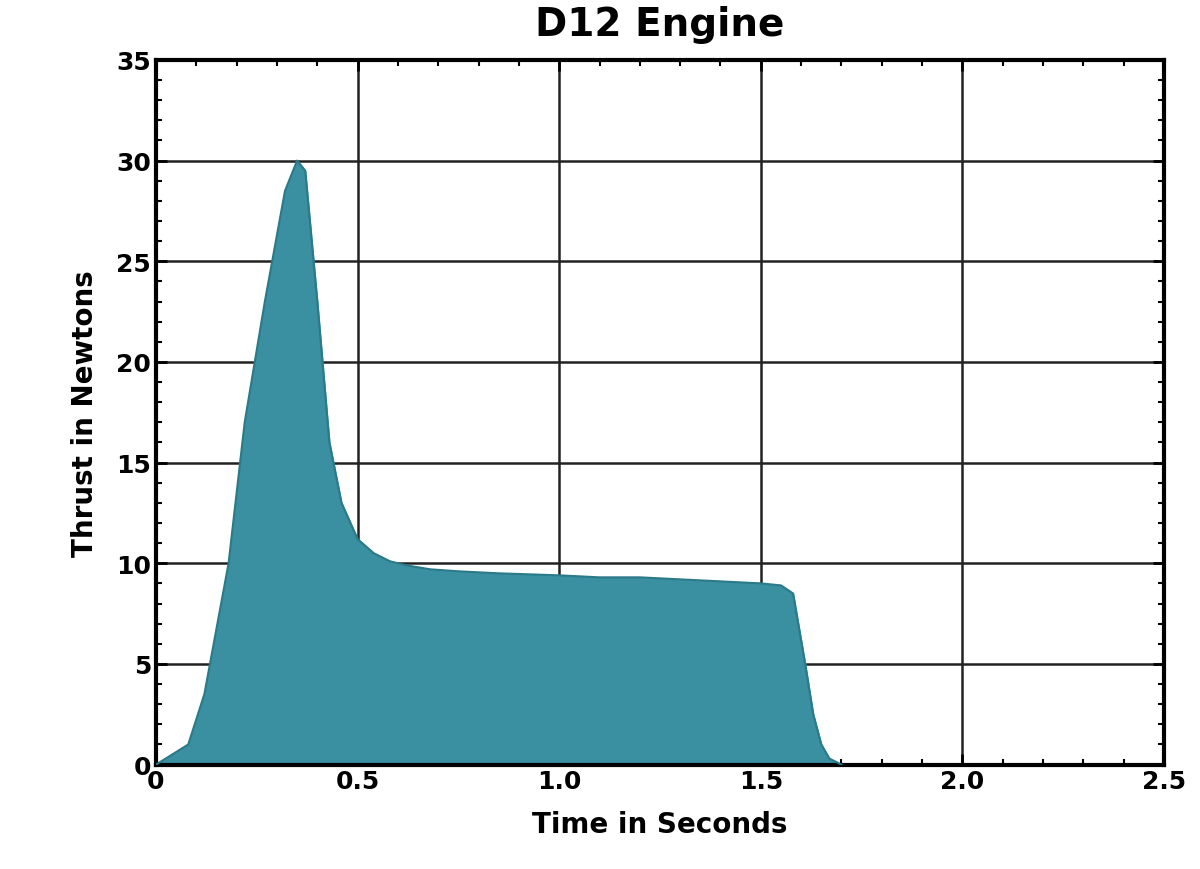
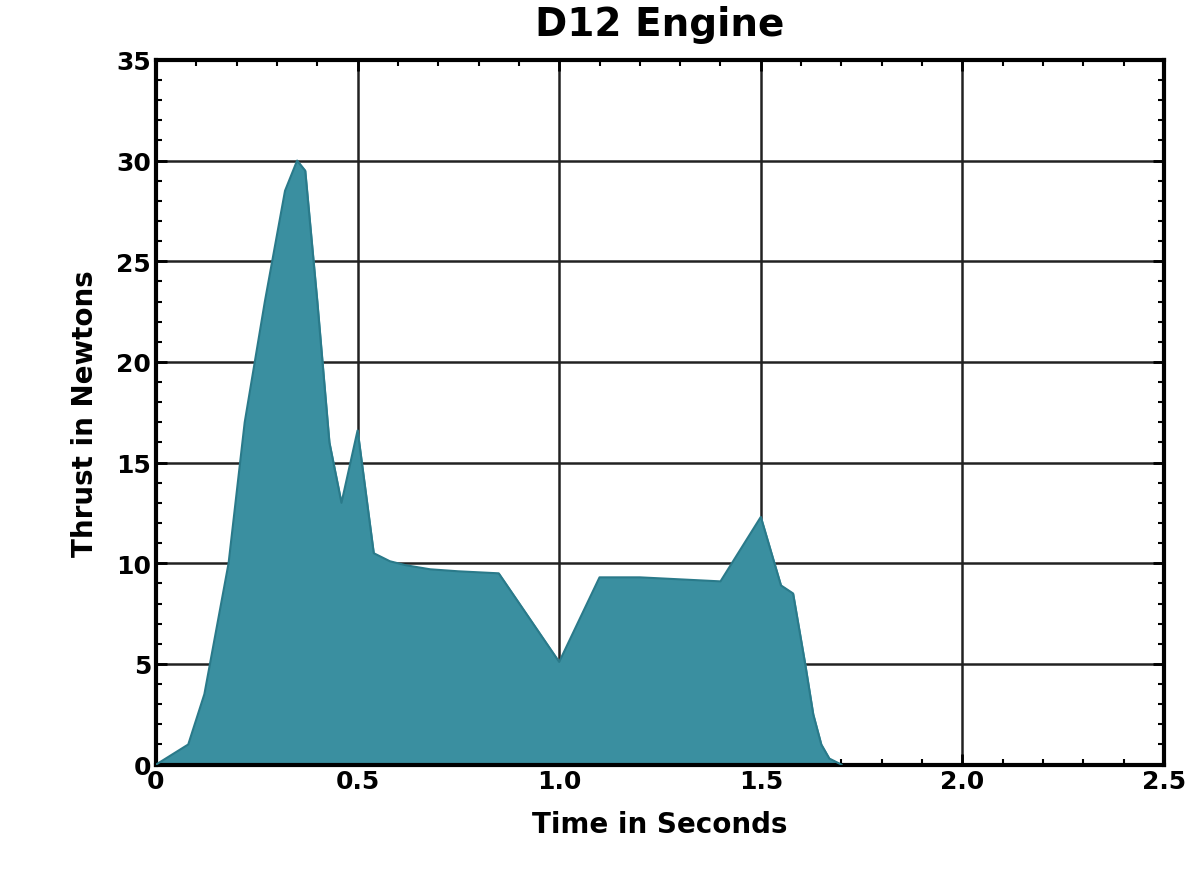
0.5: 11.2 -> 16.6
1.0: 9.4 -> 5.1
1.5: 9.0 -> 12.3
